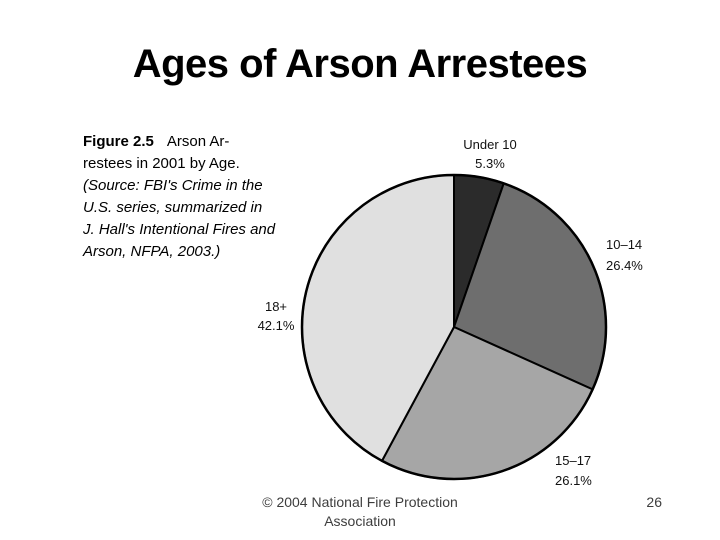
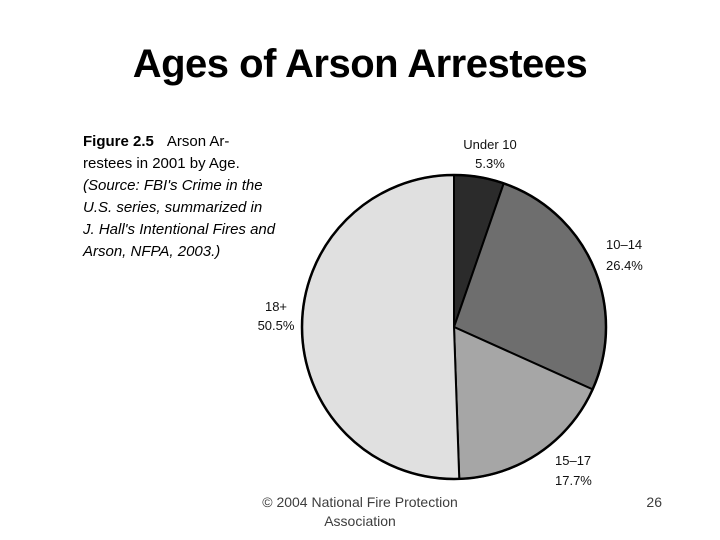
15–17: 26.1% -> 17.7%
18+: 42.1% -> 50.5%
